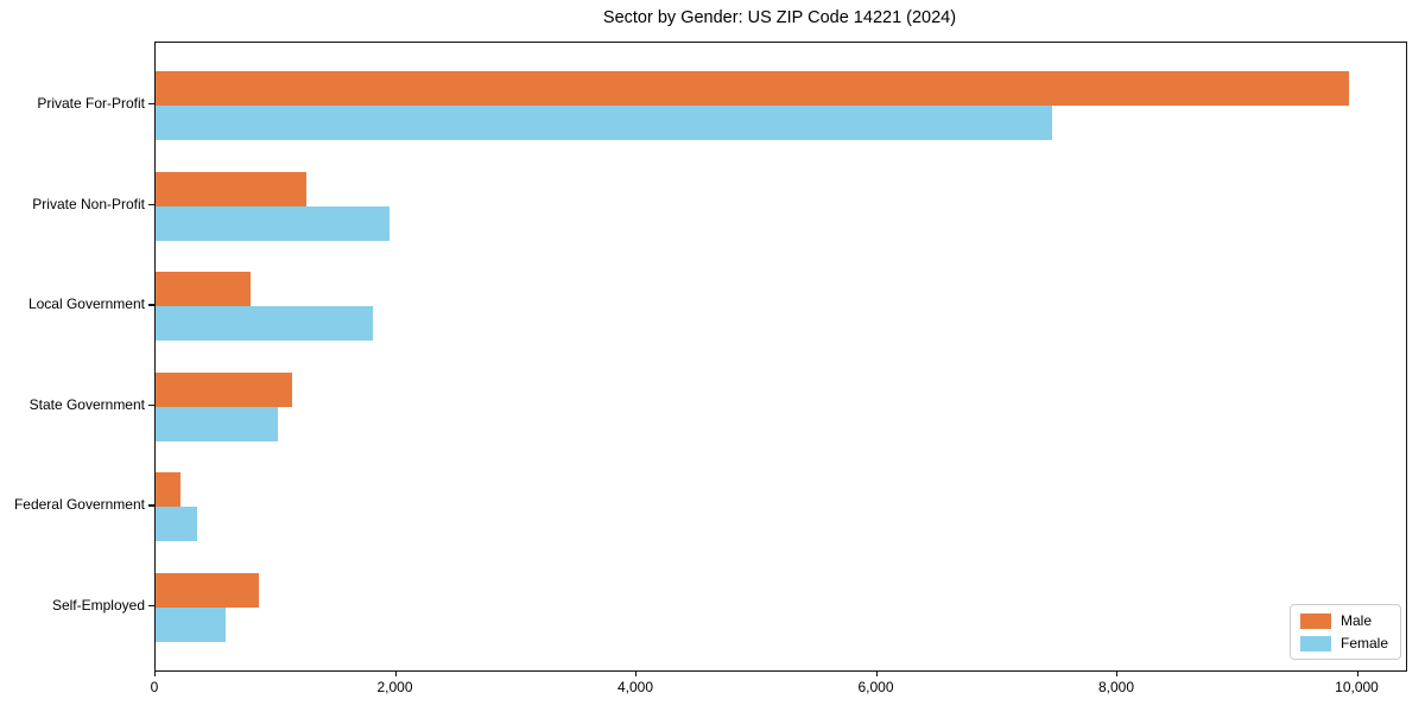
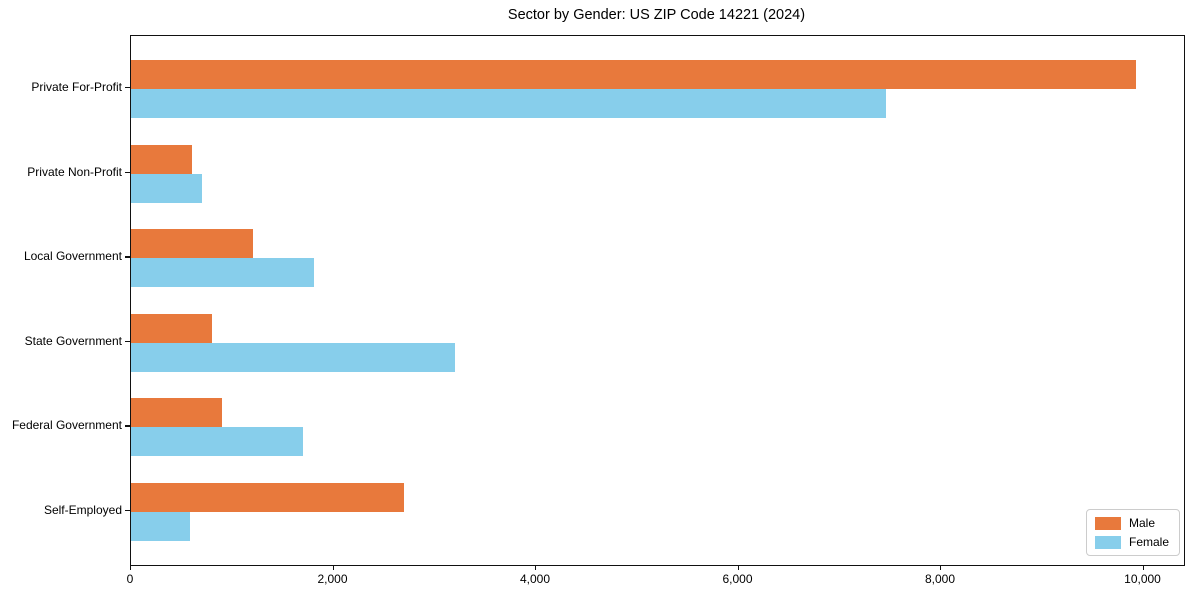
Male/Private Non-Profit: 1200 -> 600
Female/Private Non-Profit: 2000 -> 700
Male/Local Government: 800 -> 1200
Male/State Government: 1100 -> 800
Female/State Government: 1000 -> 3200
Male/Federal Government: 200 -> 900
Female/Federal Government: 400 -> 1700
Male/Self-Employed: 900 -> 2700
